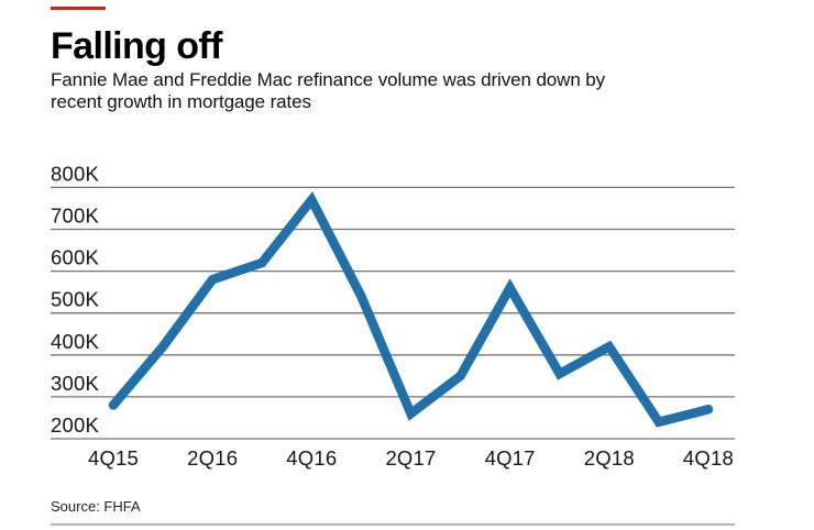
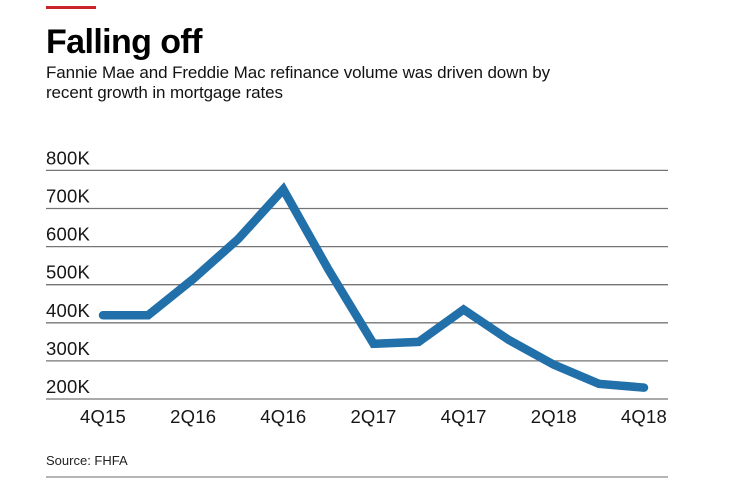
4Q15: 280K -> 420K
2Q16: 580K -> 520K
4Q16: 770K -> 750K
2Q17: 260K -> 340K
4Q17: 560K -> 440K
2Q18: 420K -> 290K
4Q18: 270K -> 230K
